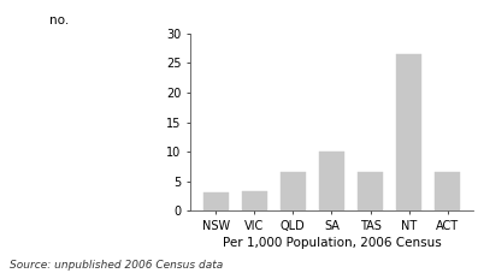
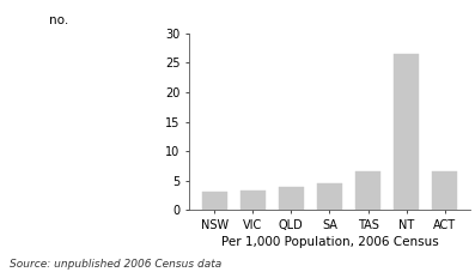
QLD: 6.5 -> 3.8
SA: 10.0 -> 4.5
